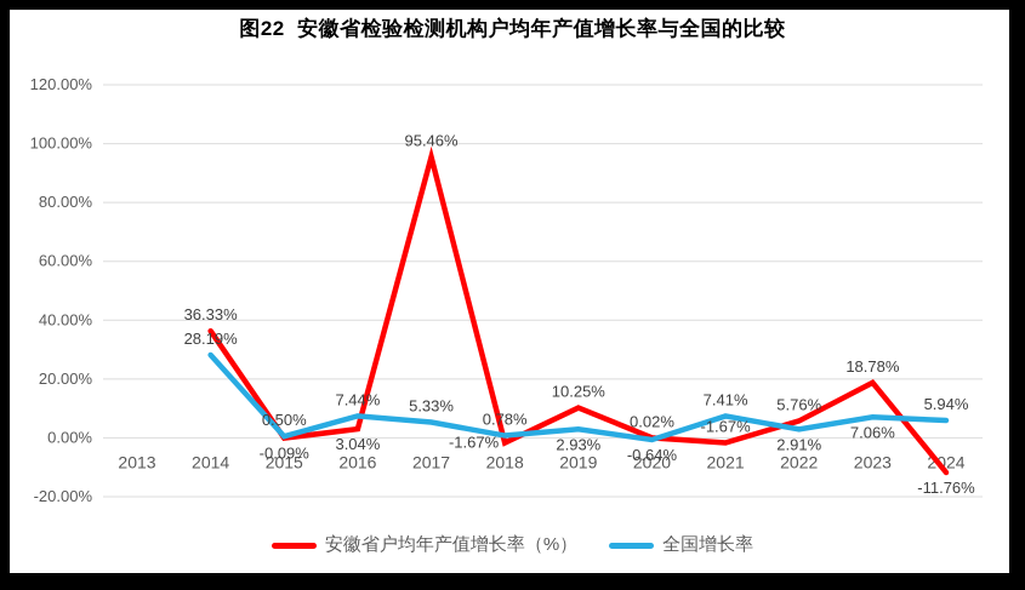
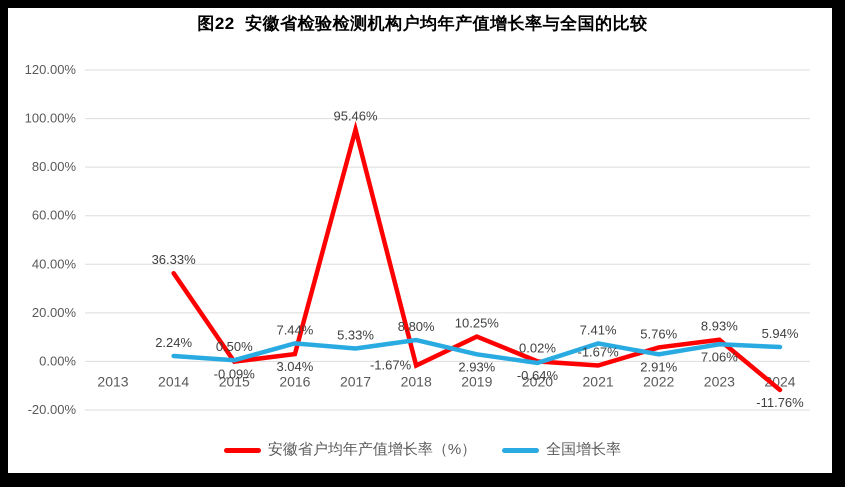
全国增长率/2014: 28.19% -> 2.24%
全国增长率/2018: 0.78% -> 8.80%
安徽省户均年产值增长率（%）/2023: 18.78% -> 8.93%
